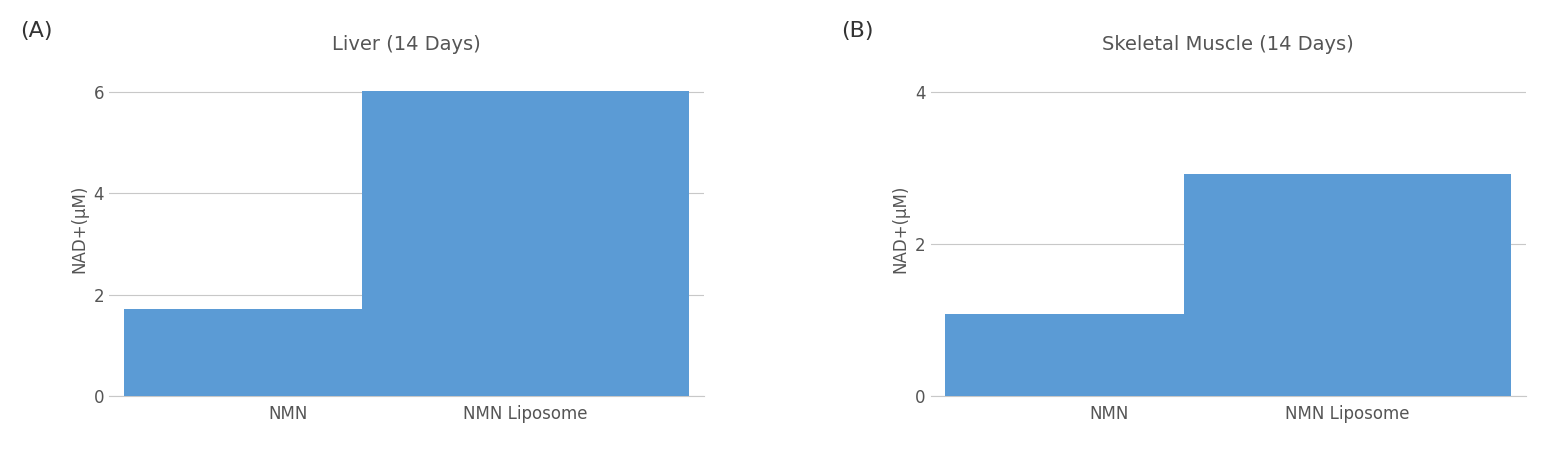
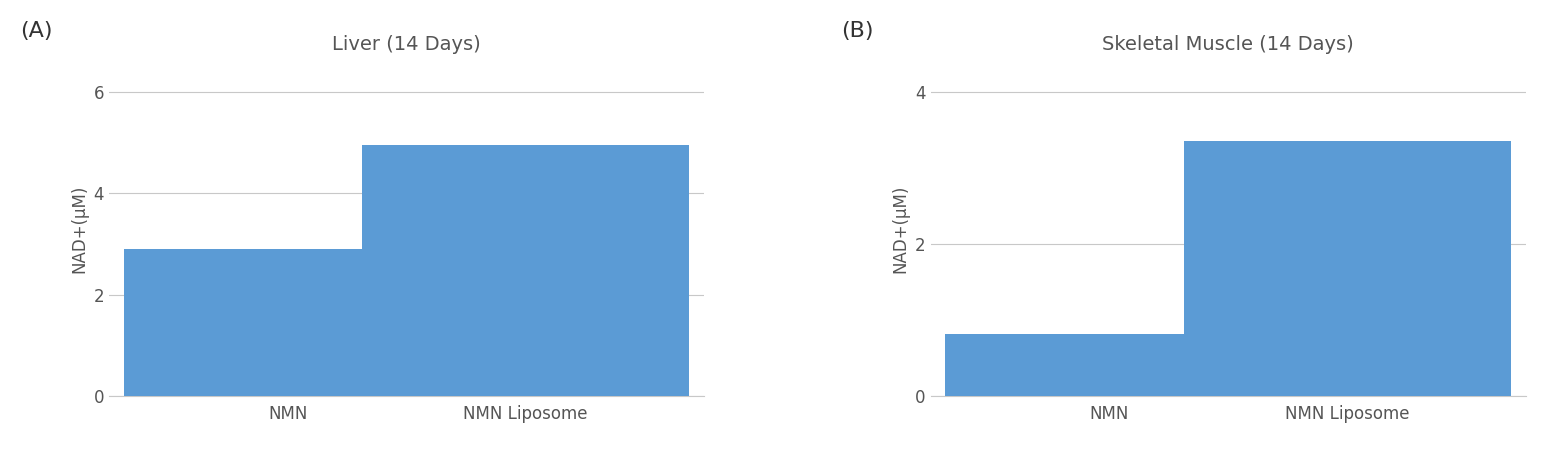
Liver (14 Days)/NMN: 1.72 -> 2.90
Liver (14 Days)/NMN Liposome: 6.02 -> 4.95
Skeletal Muscle (14 Days)/NMN: 1.08 -> 0.82
Skeletal Muscle (14 Days)/NMN Liposome: 2.92 -> 3.35
